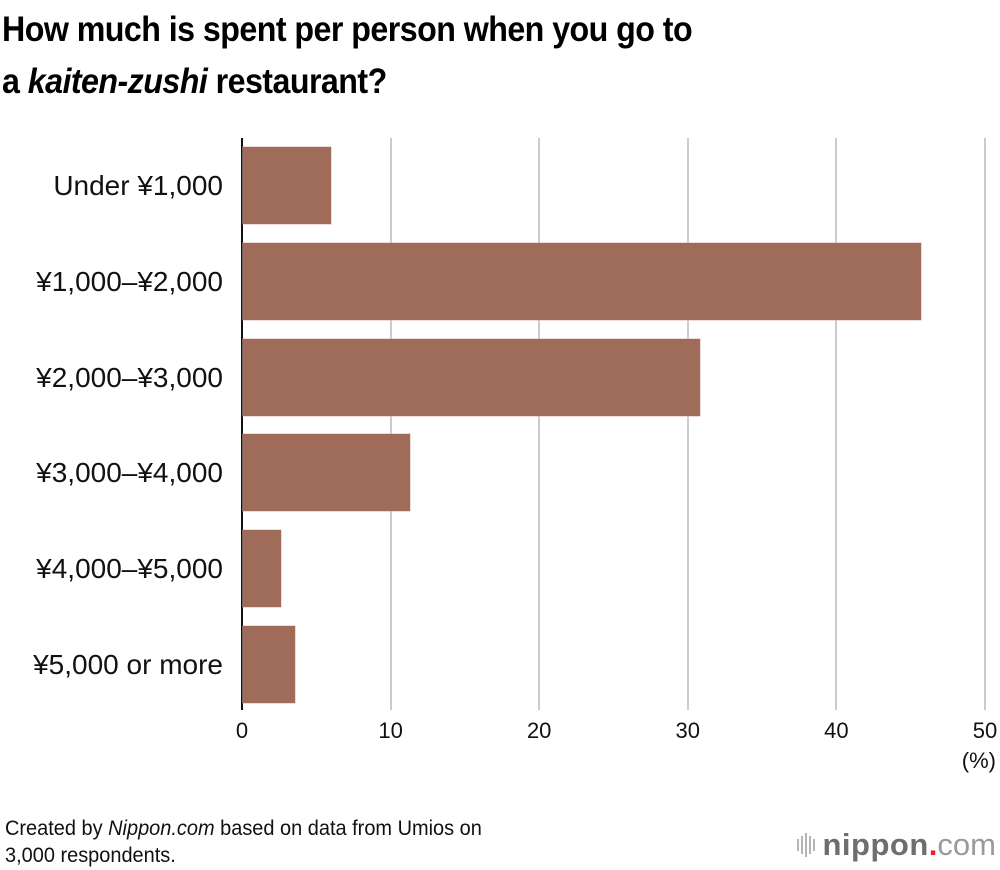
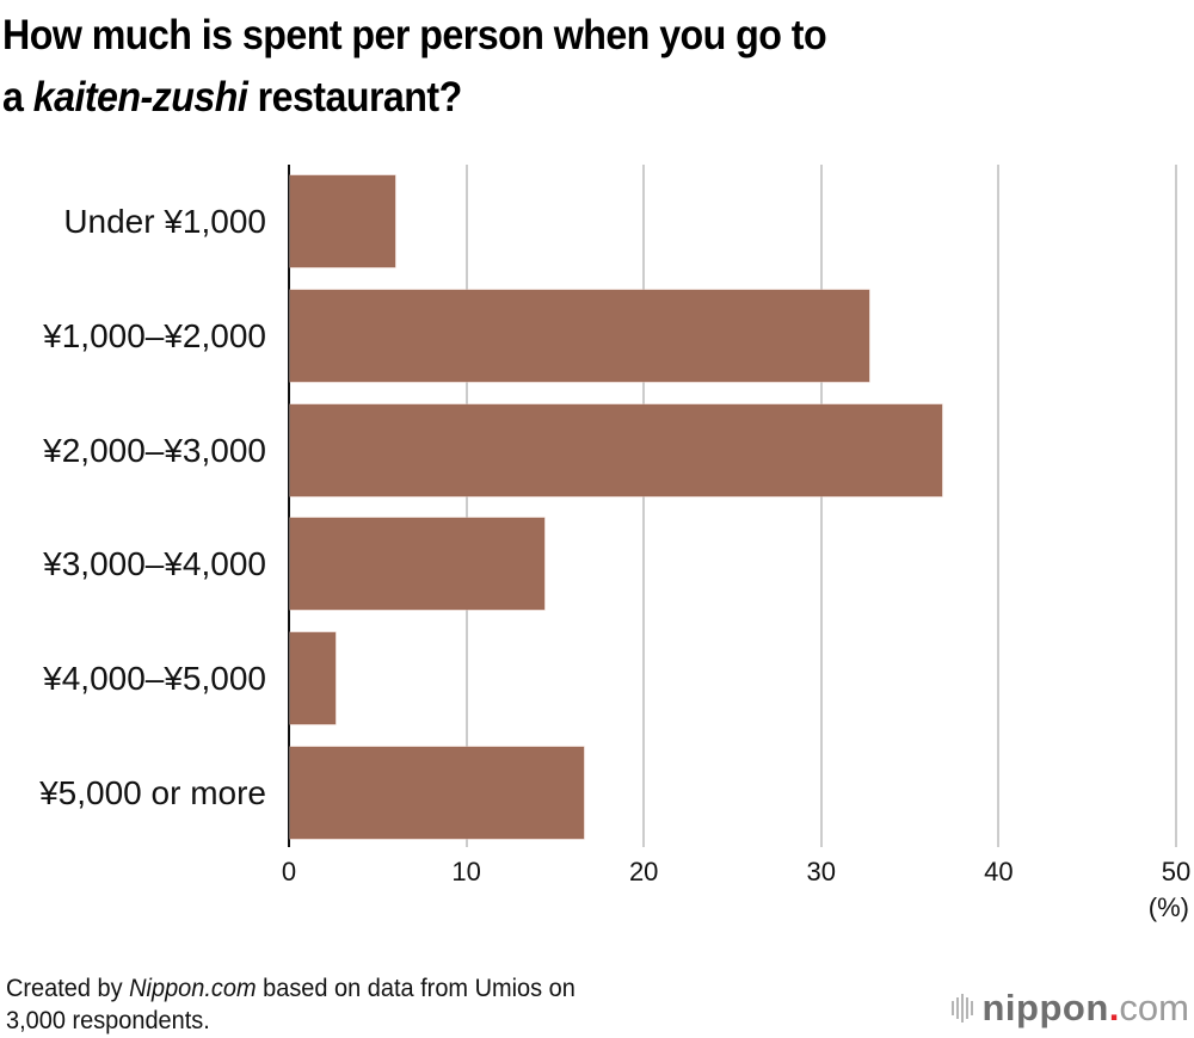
¥1,000–¥2,000: 45.7 -> 32.7
¥2,000–¥3,000: 30.8 -> 36.8
¥3,000–¥4,000: 11.3 -> 14.4
¥5,000 or more: 3.6 -> 16.6
